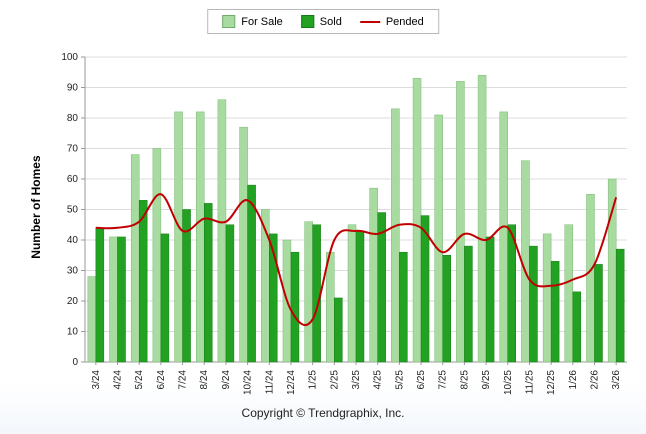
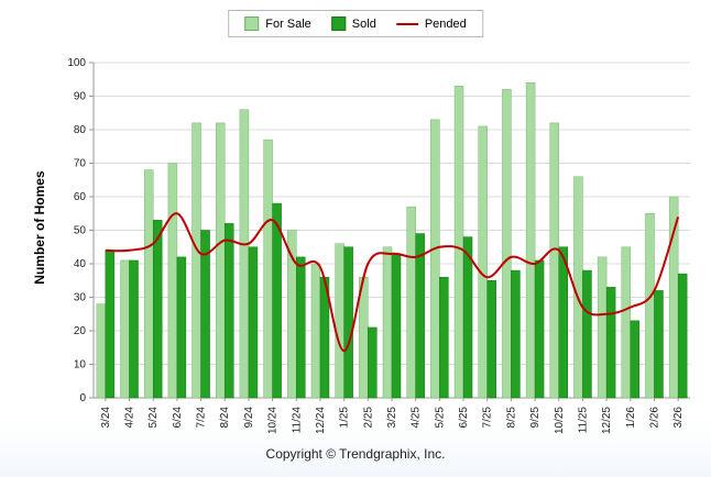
Pended/12/24: 17 -> 39
